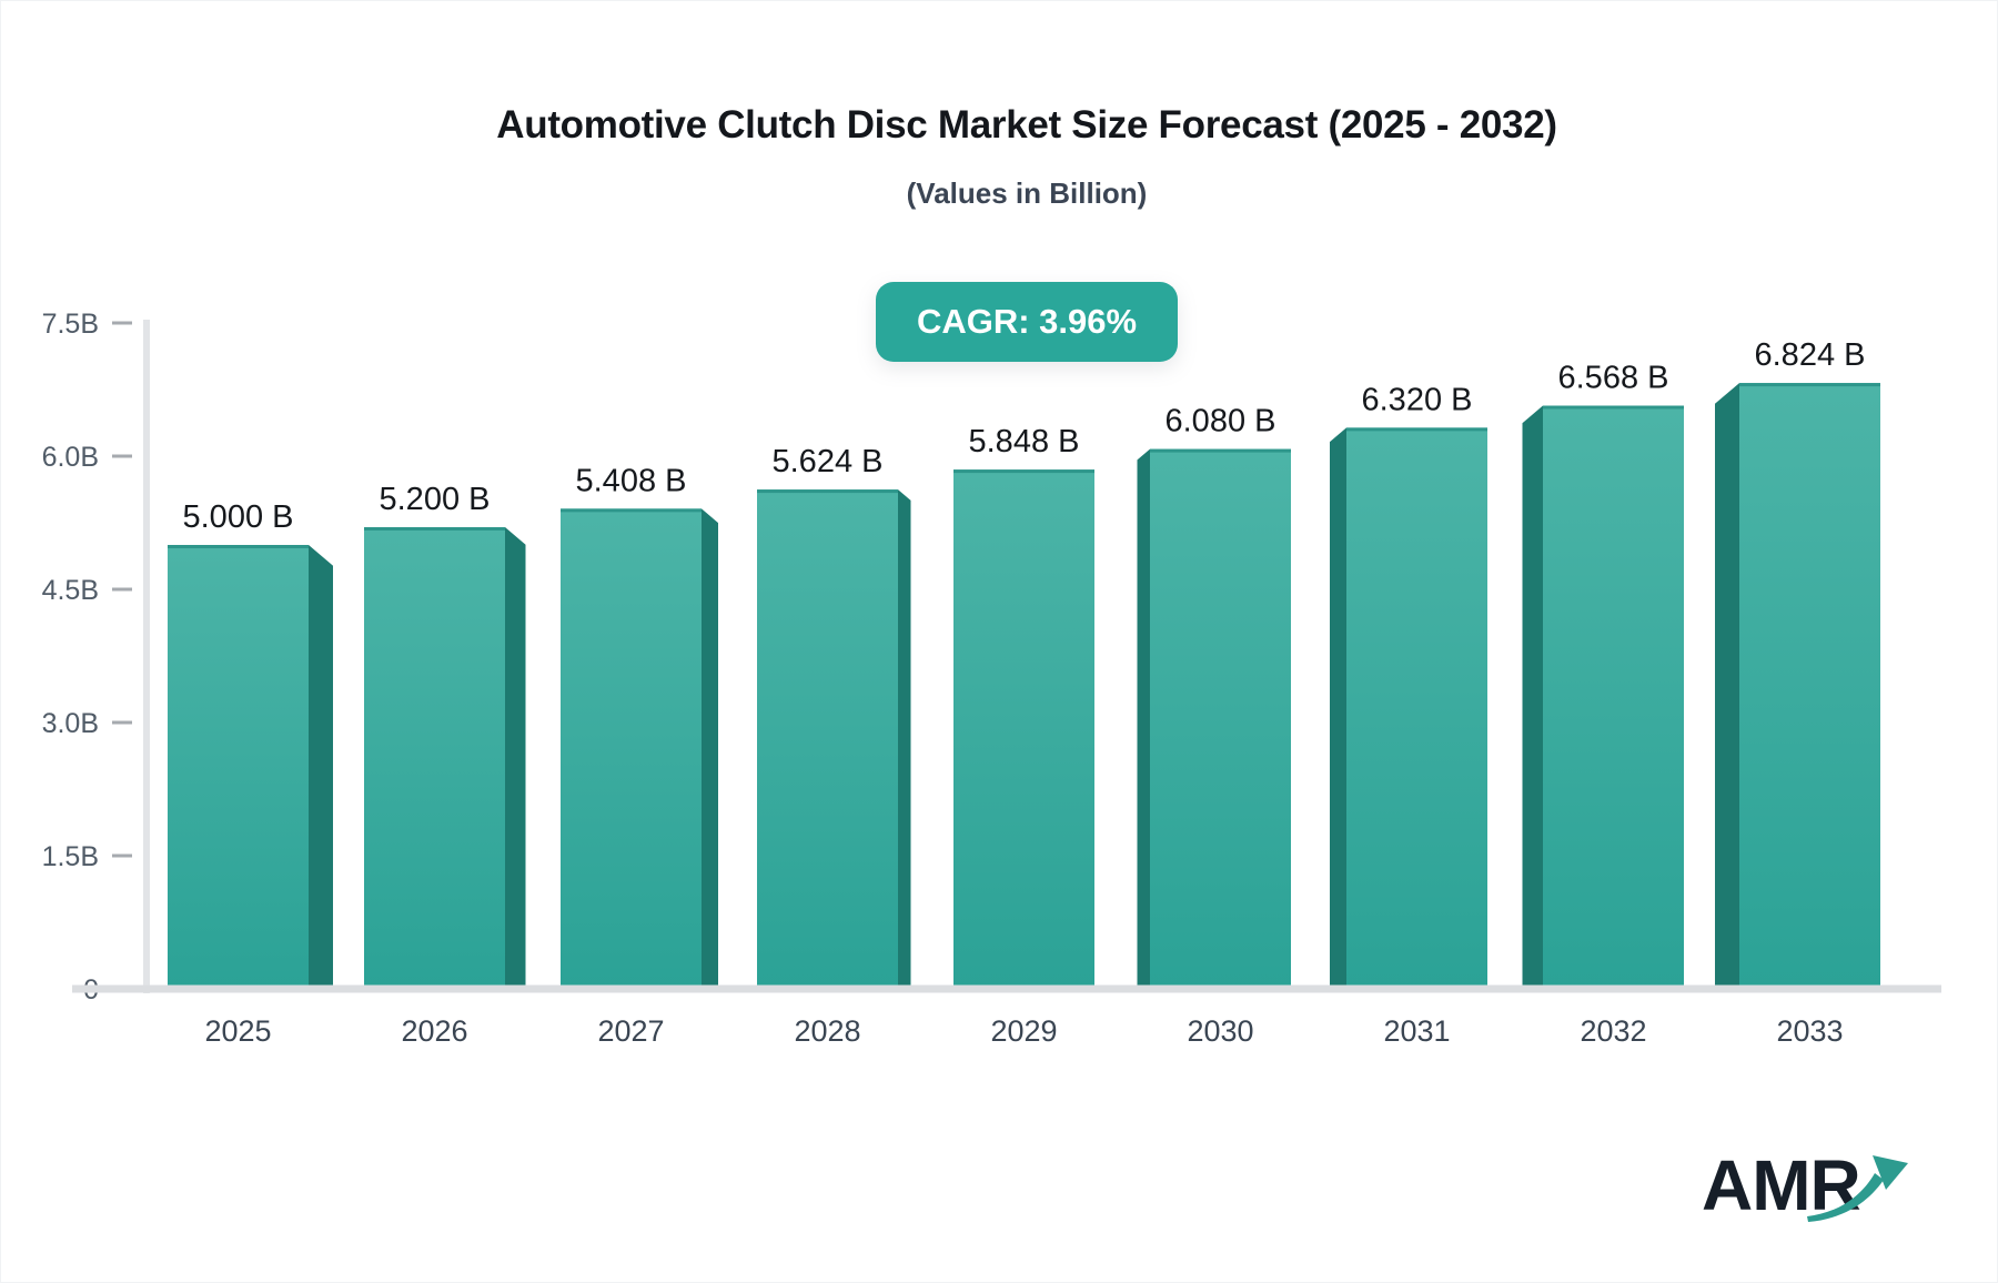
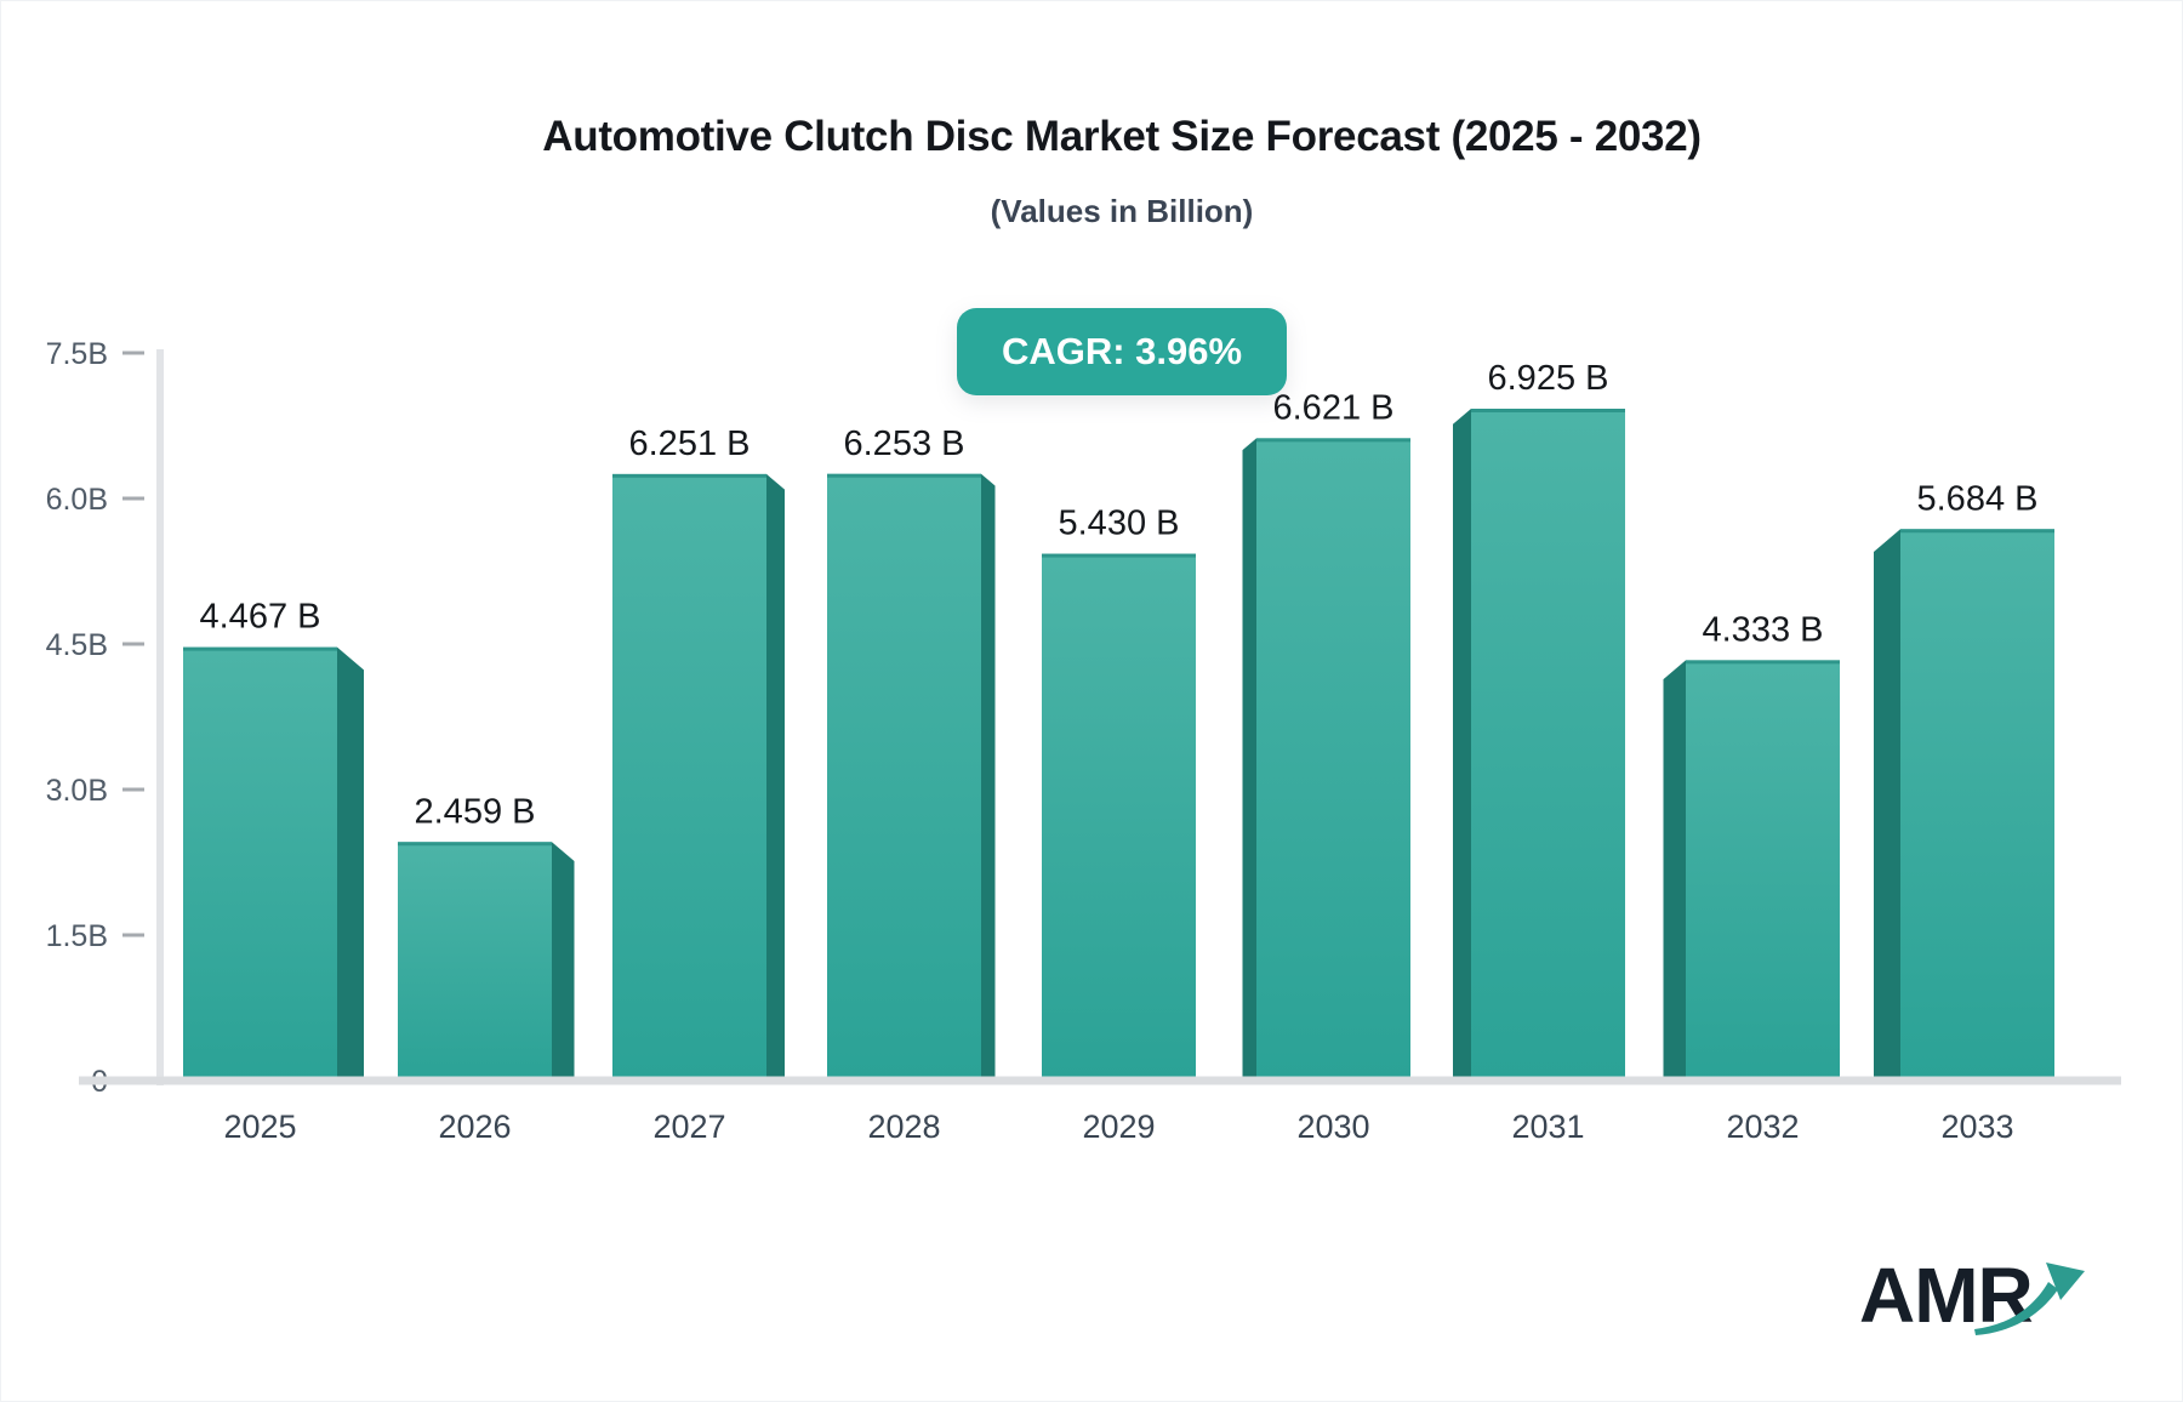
2025: 5.000 -> 4.467
2026: 5.200 -> 2.459
2027: 5.408 -> 6.251
2028: 5.624 -> 6.253
2029: 5.848 -> 5.430
2030: 6.080 -> 6.621
2031: 6.320 -> 6.925
2032: 6.568 -> 4.333
2033: 6.824 -> 5.684
